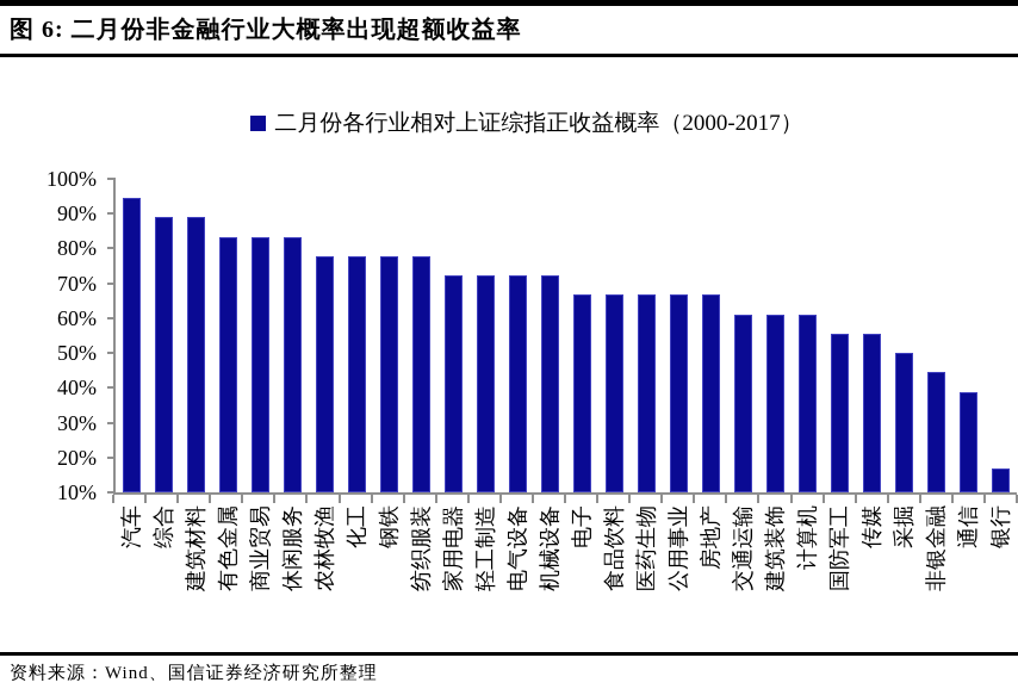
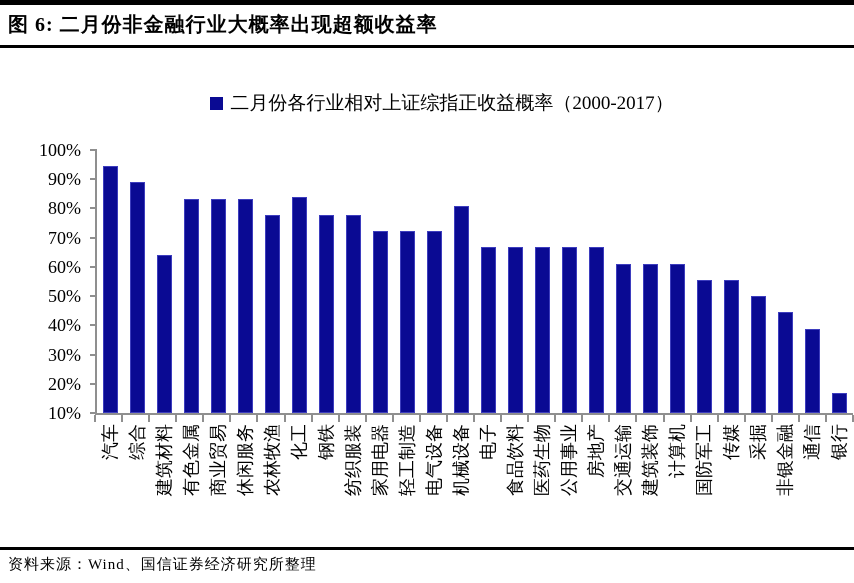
建筑材料: 89% -> 64%
化工: 78% -> 84%
机械设备: 72% -> 81%
